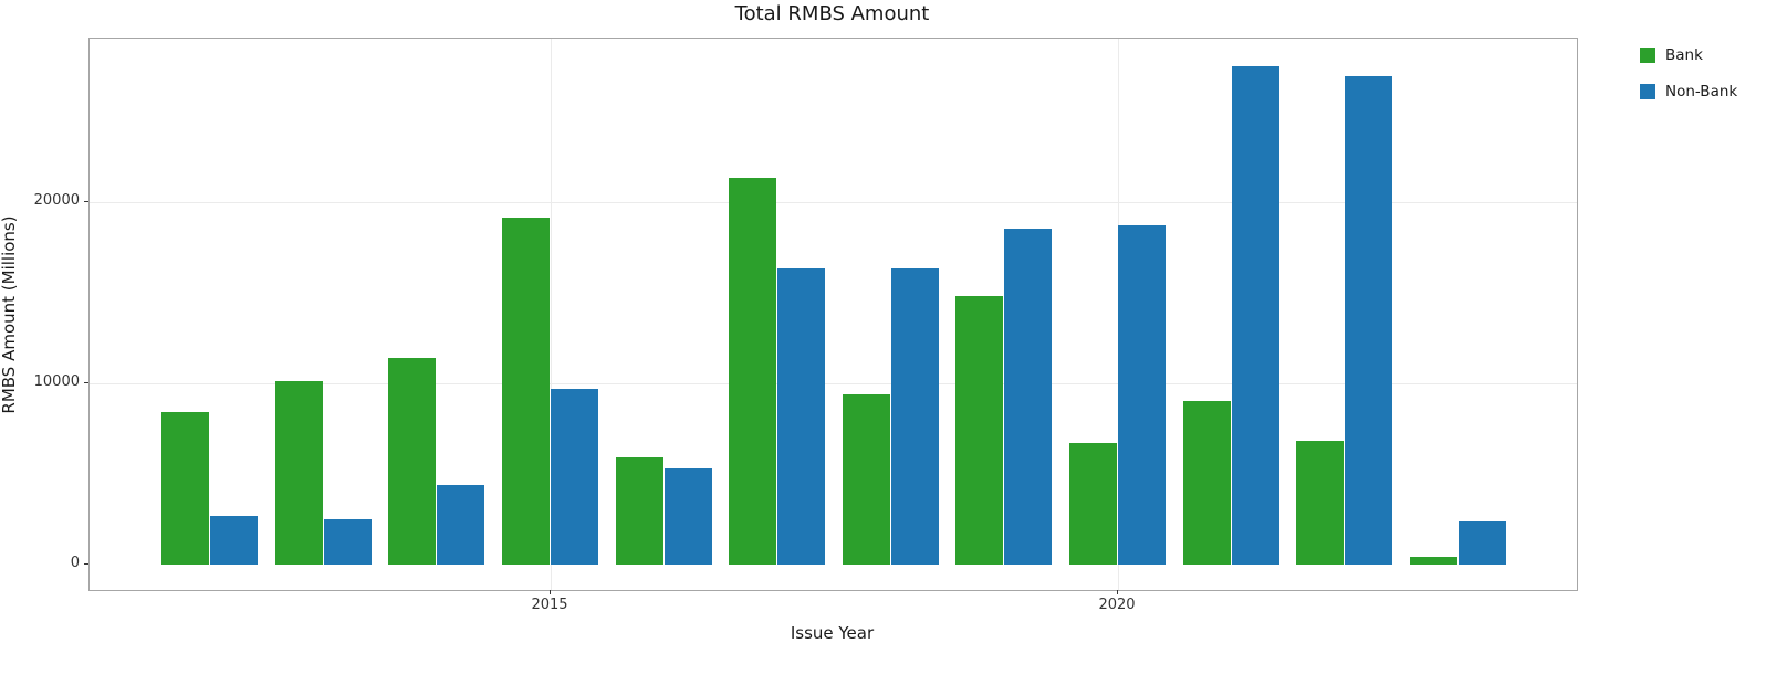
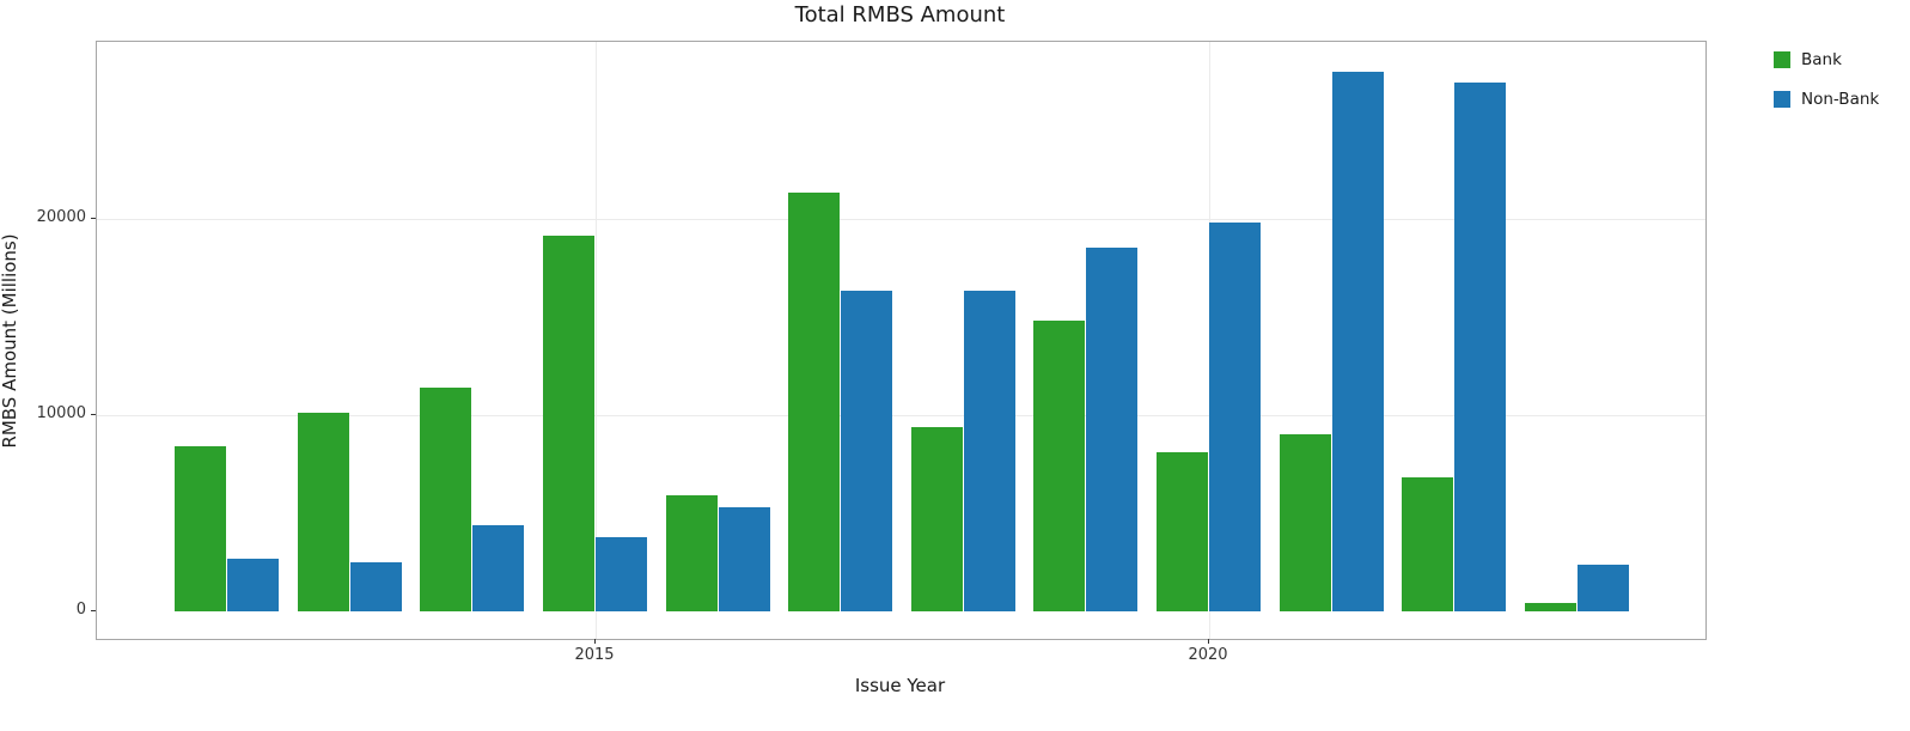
Non-Bank/2015: 9700 -> 3800
Bank/2020: 6700 -> 8100
Non-Bank/2020: 18700 -> 19800
